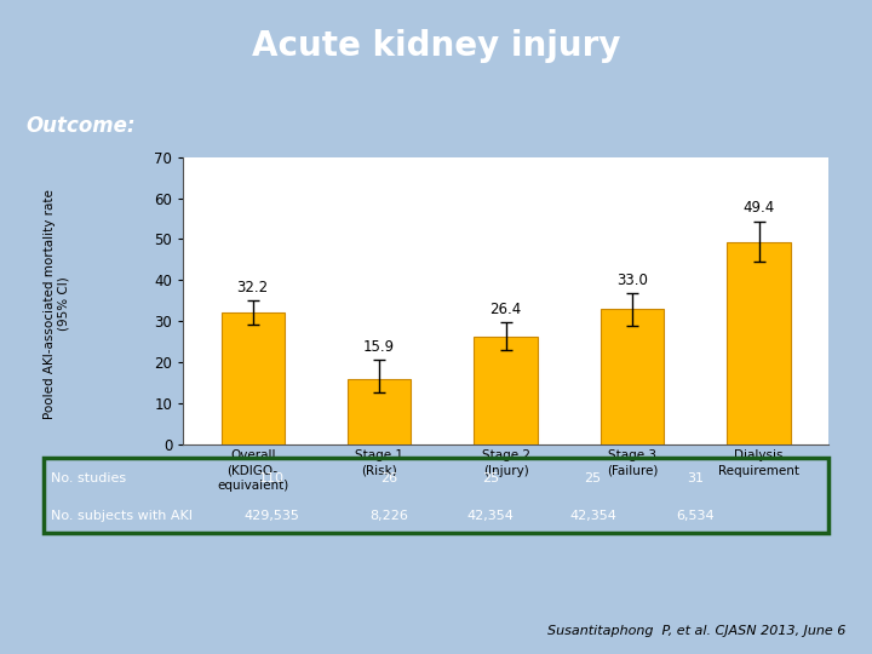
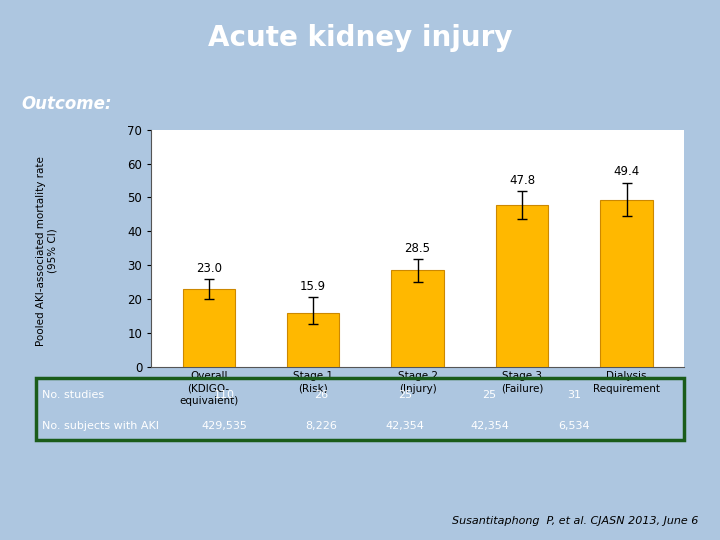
Overall (KDIGO- equivalent): 32.2 -> 23.0
Stage 2 (Injury): 26.4 -> 28.5
Stage 3 (Failure): 33.0 -> 47.8
